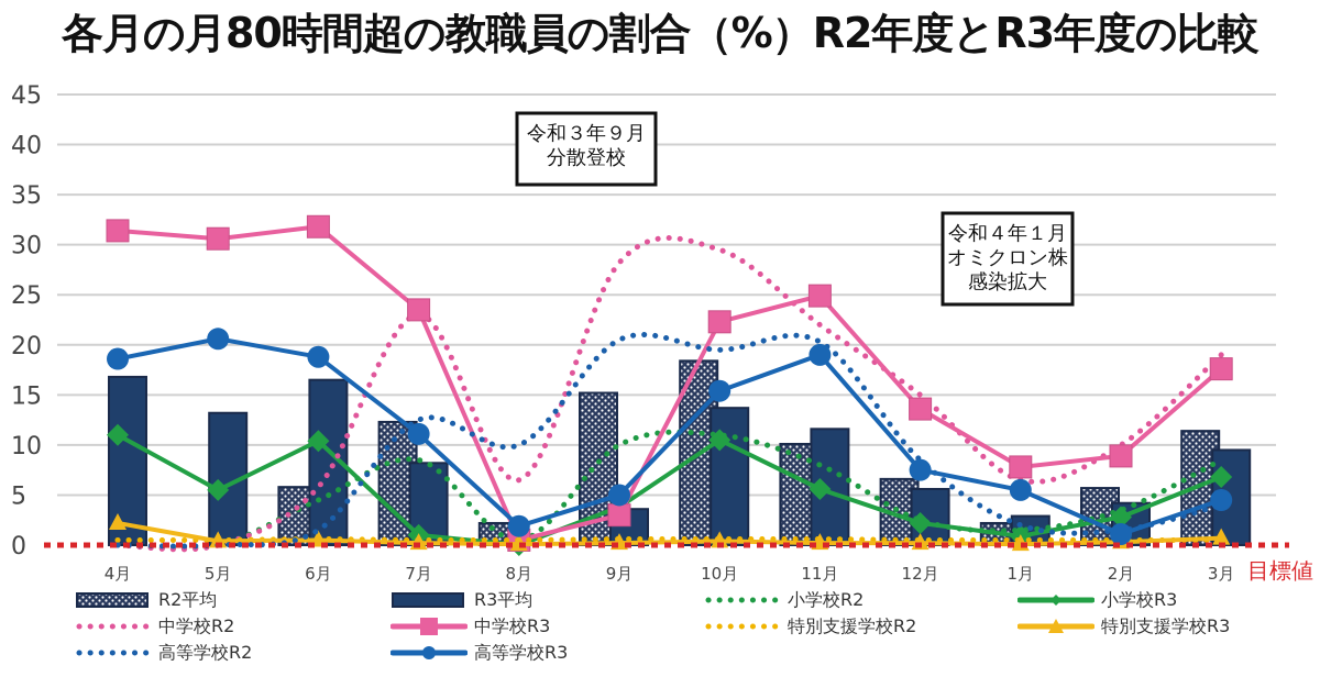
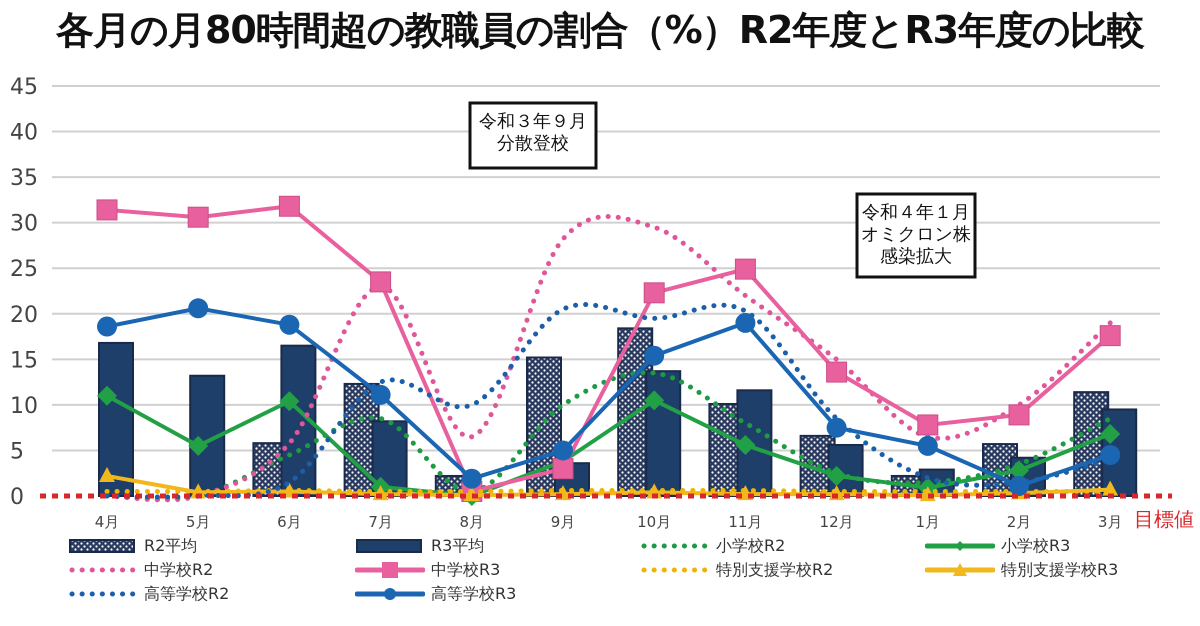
小学校R2/10月: 11 -> 14
